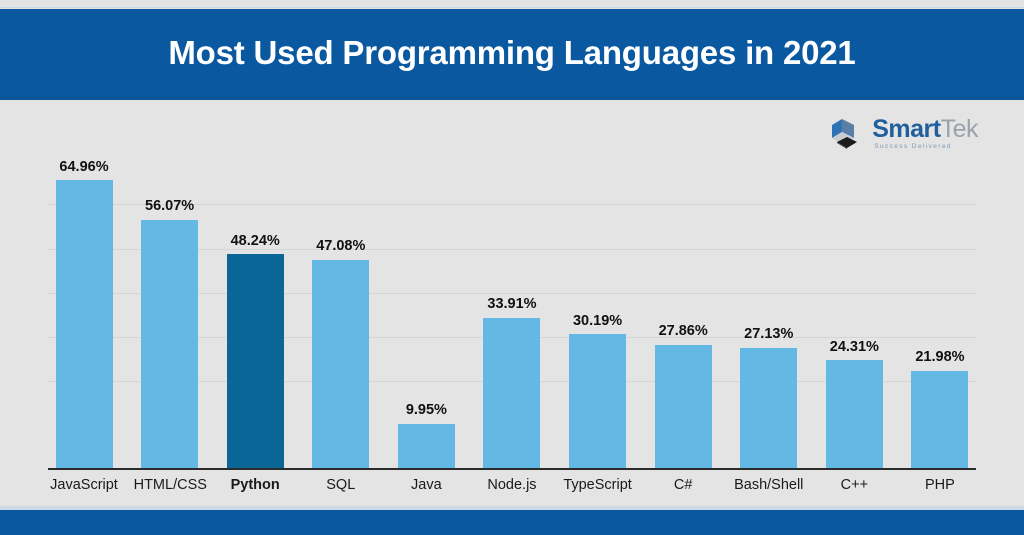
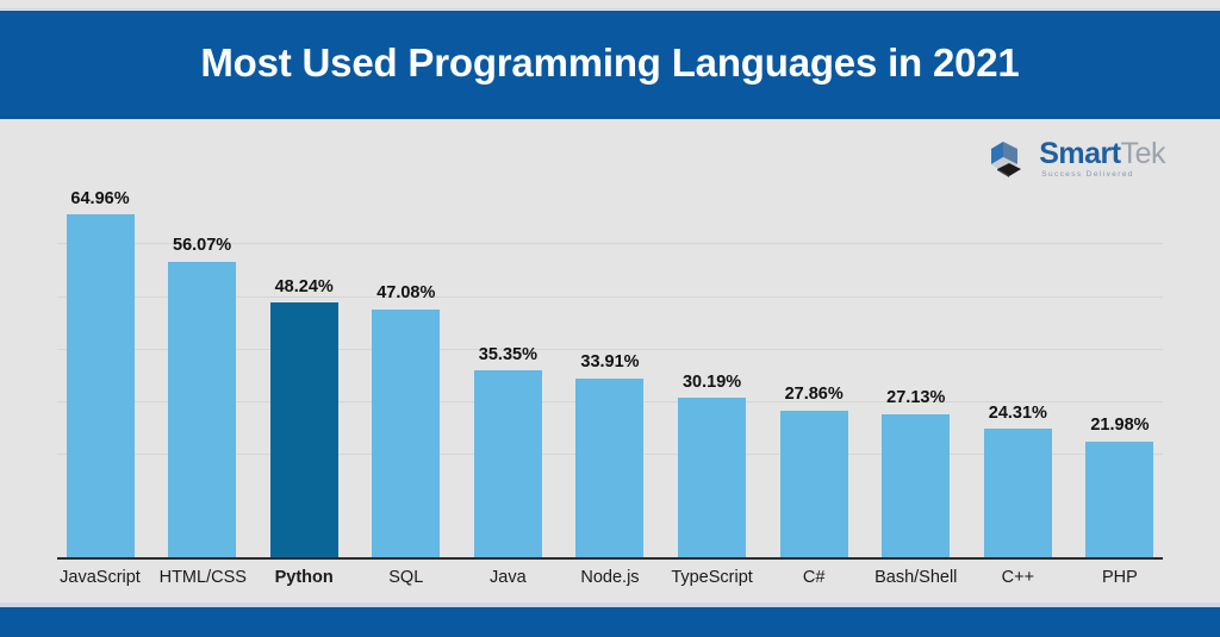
Java: 9.95% -> 35.35%
